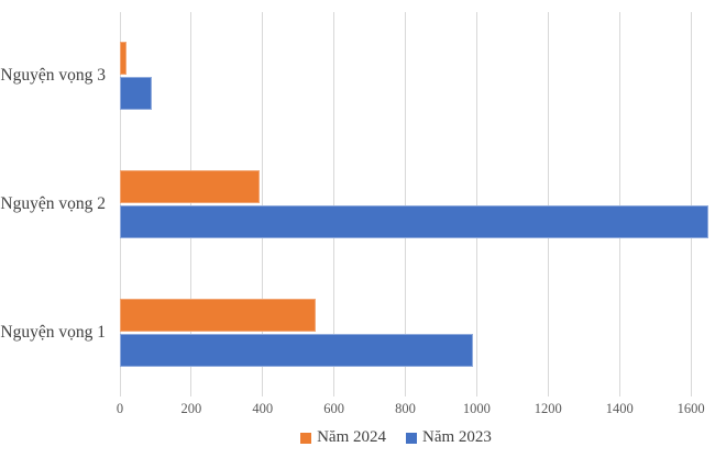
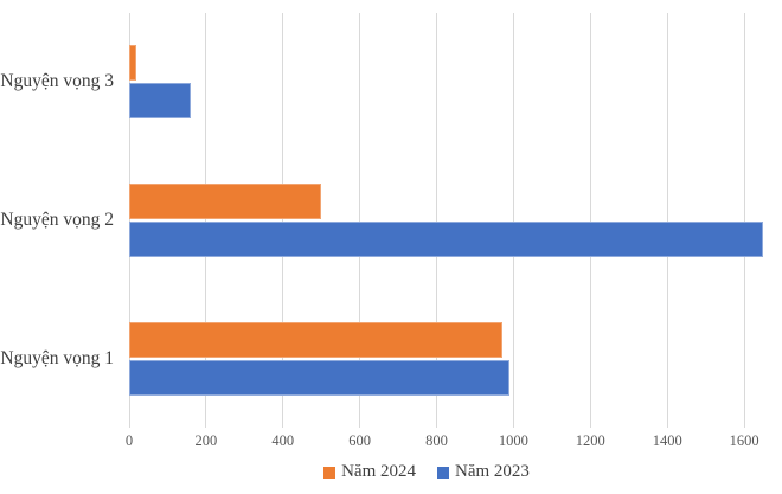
Năm 2023/Nguyện vọng 3: 90 -> 160
Năm 2024/Nguyện vọng 2: 390 -> 500
Năm 2024/Nguyện vọng 1: 550 -> 970
